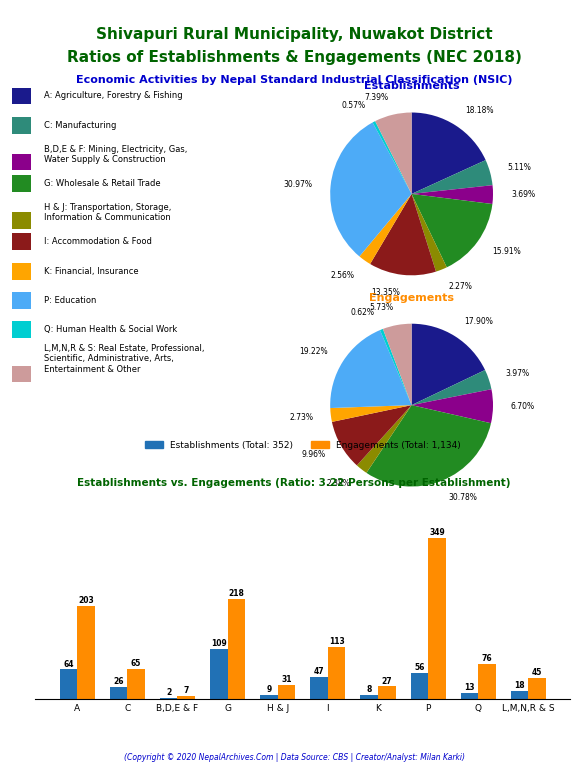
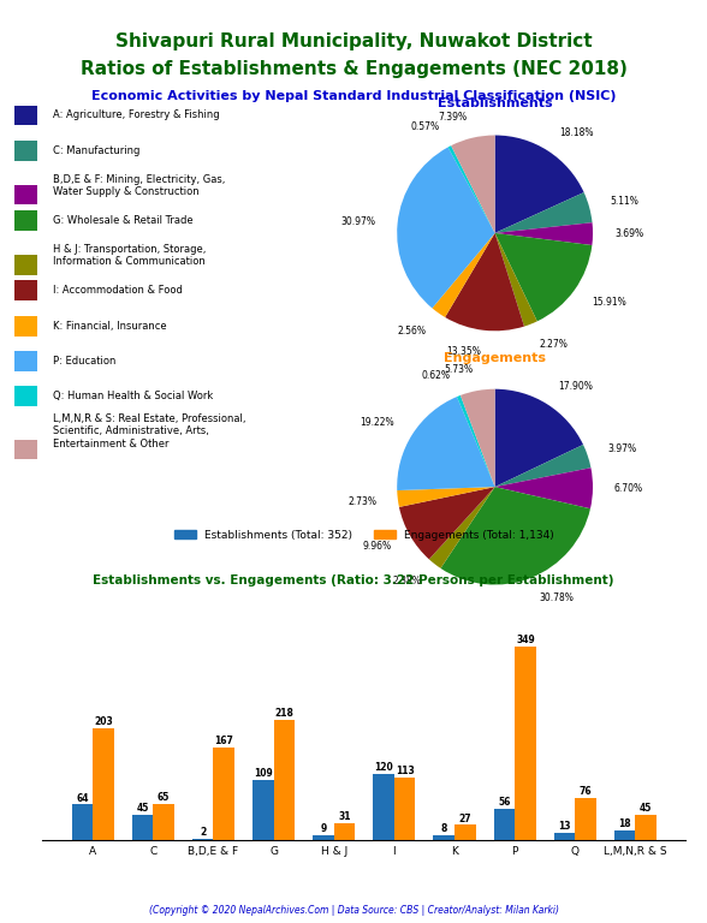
Establishments (Total: 352)/C: 26 -> 45
Engagements (Total: 1,134)/B,D,E & F: 7 -> 167
Establishments (Total: 352)/I: 47 -> 120
